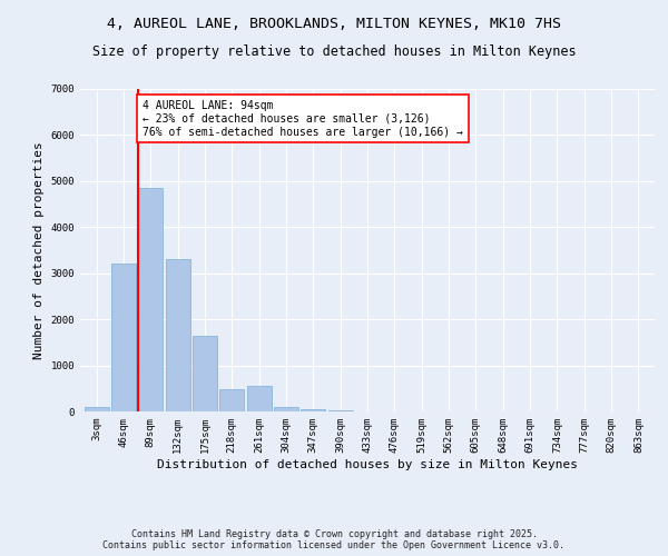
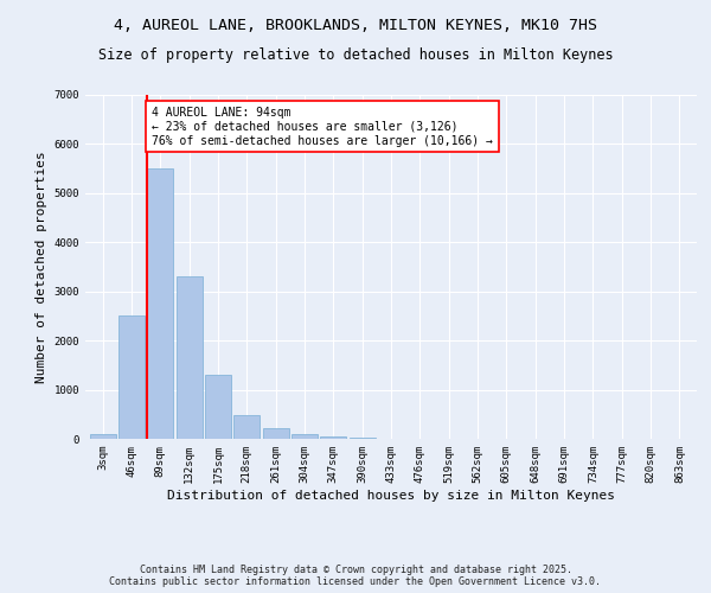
46sqm: 3200 -> 2500
89sqm: 4850 -> 5500
175sqm: 1650 -> 1300
261sqm: 550 -> 220
